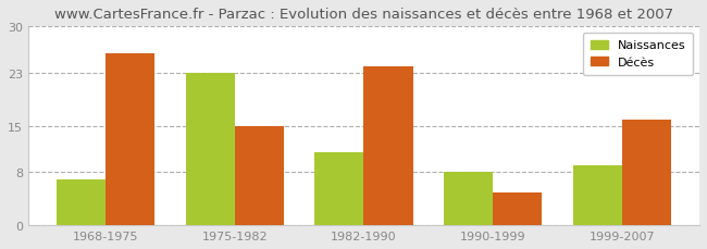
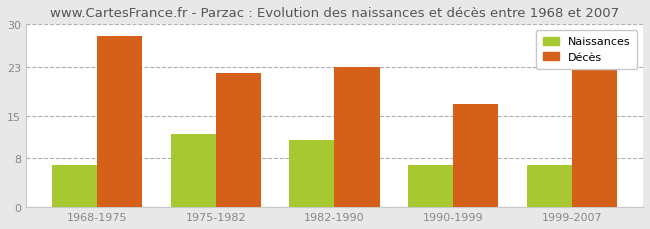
Décès/1968-1975: 26 -> 28
Naissances/1975-1982: 23 -> 12
Décès/1975-1982: 15 -> 22
Décès/1982-1990: 24 -> 23
Naissances/1990-1999: 8 -> 7
Décès/1990-1999: 5 -> 17
Naissances/1999-2007: 9 -> 7
Décès/1999-2007: 16 -> 23
